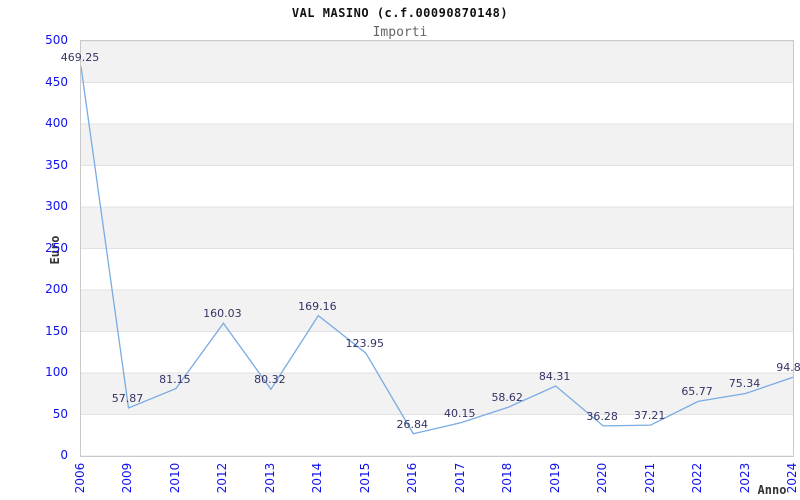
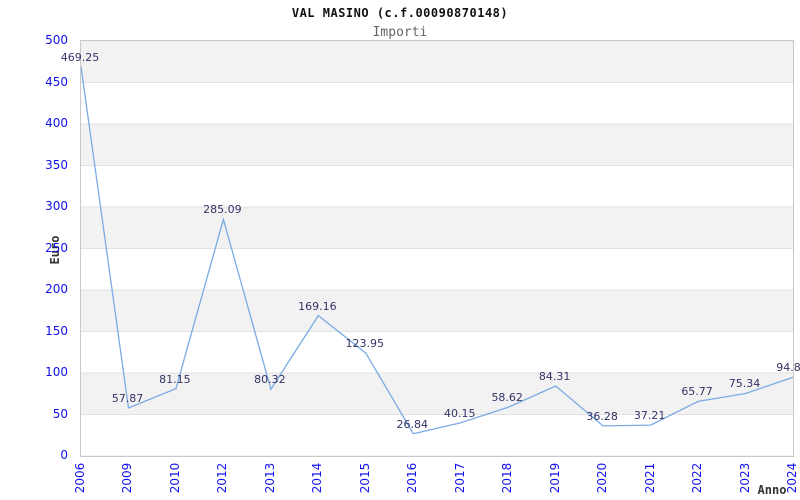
2012: 160.03 -> 285.09
